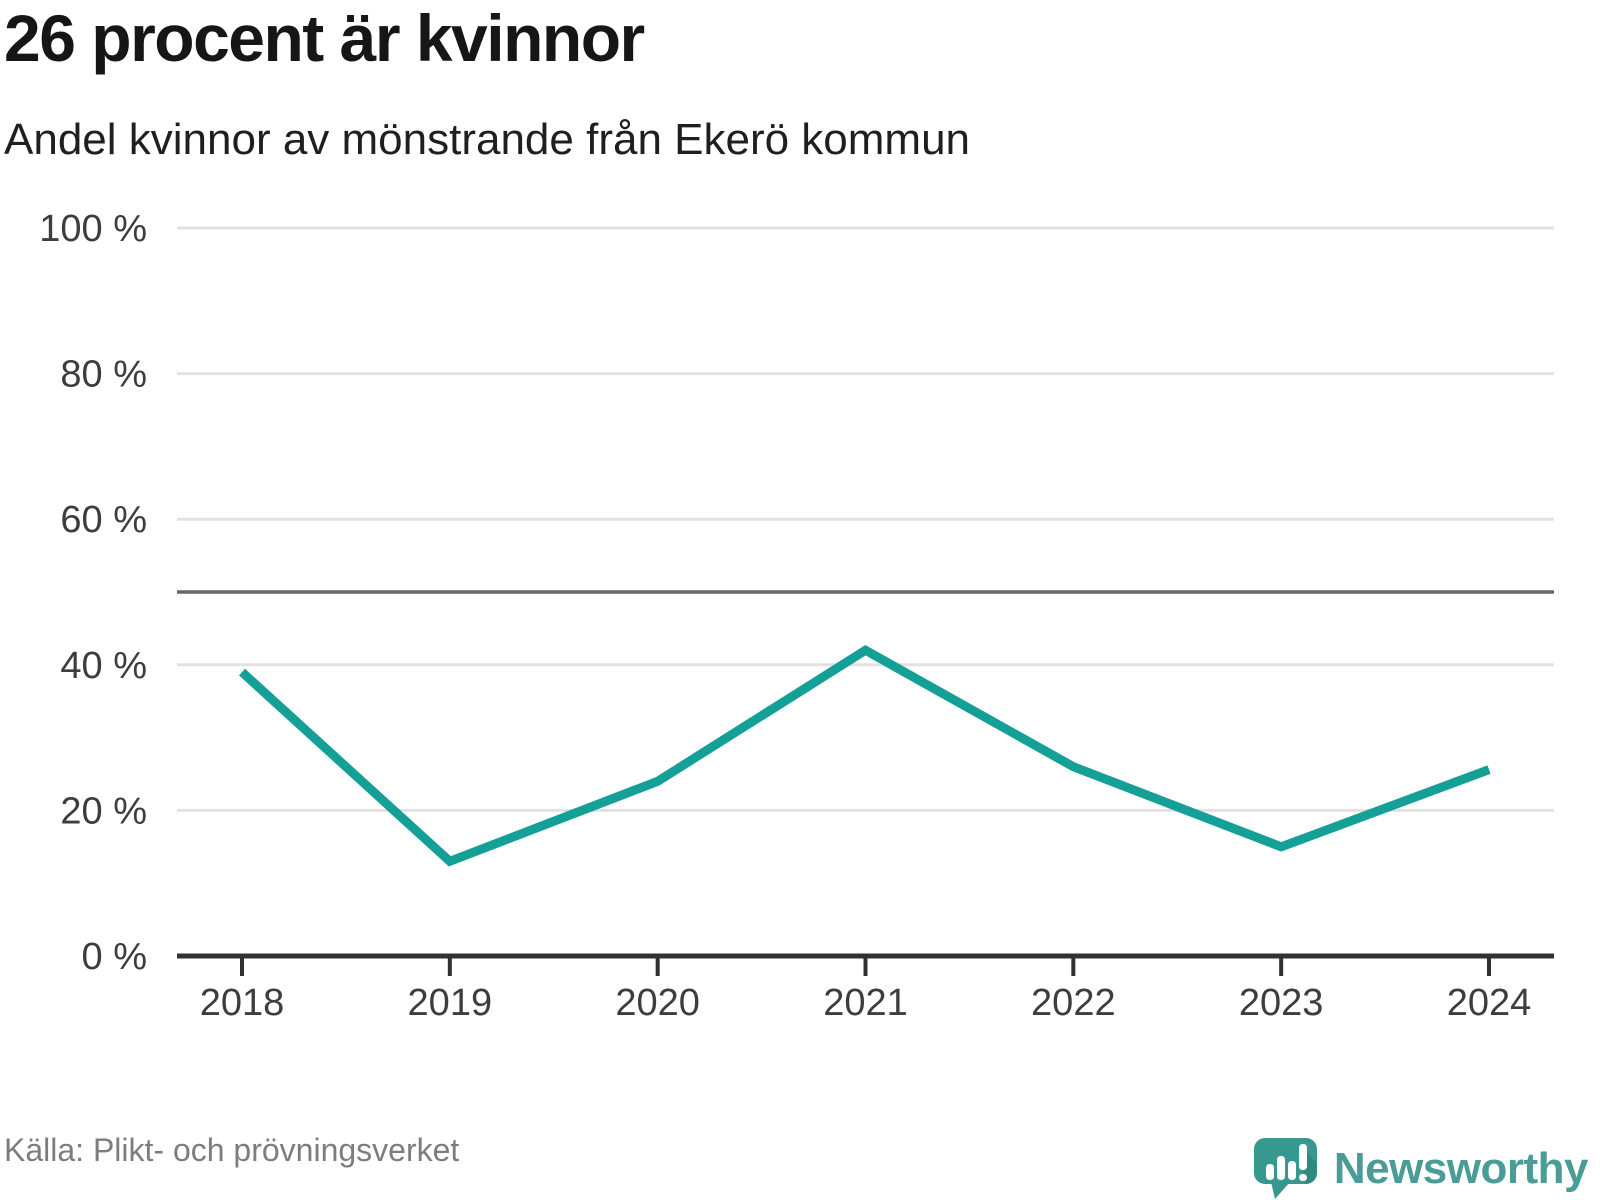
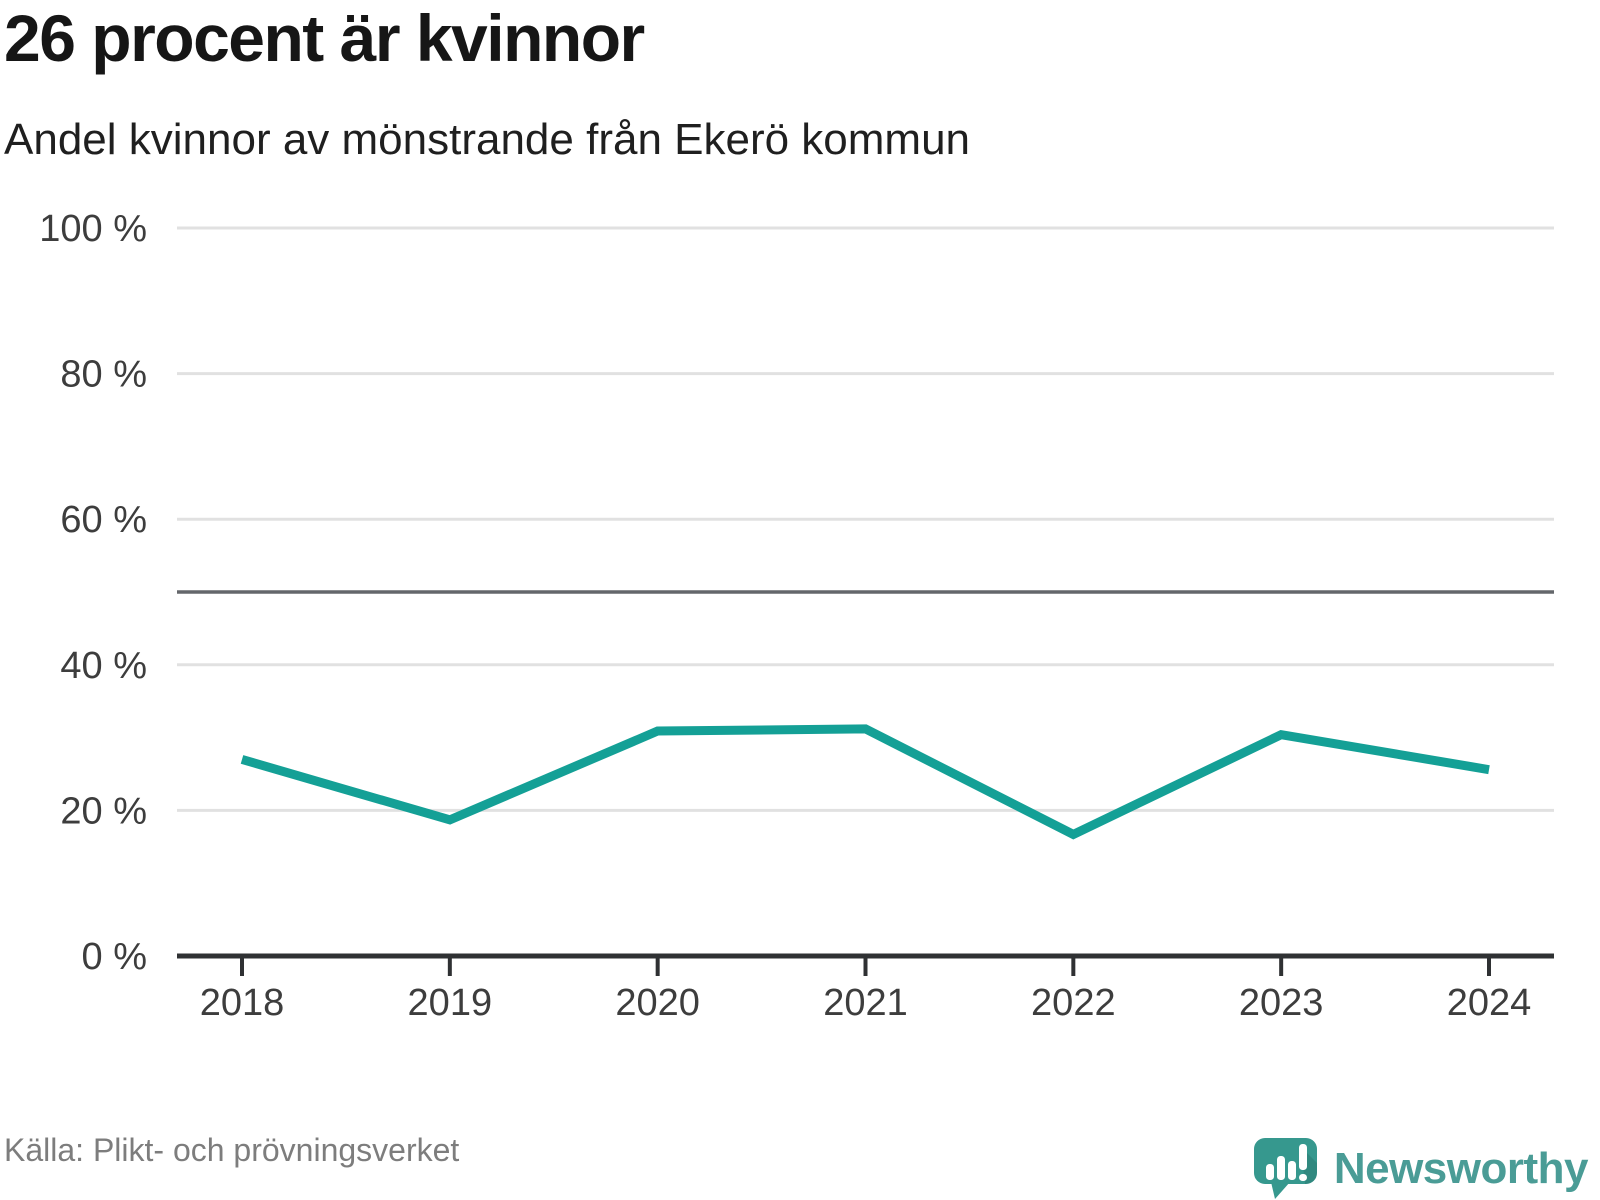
2018: 39% -> 27%
2019: 13% -> 19%
2020: 24% -> 31%
2021: 42% -> 31%
2022: 26% -> 17%
2023: 15% -> 30%
